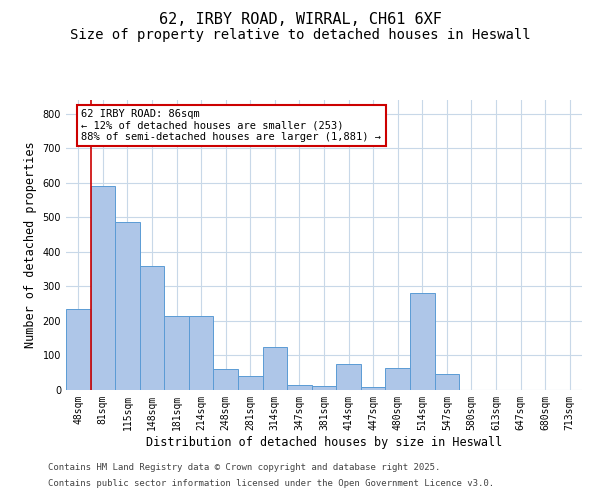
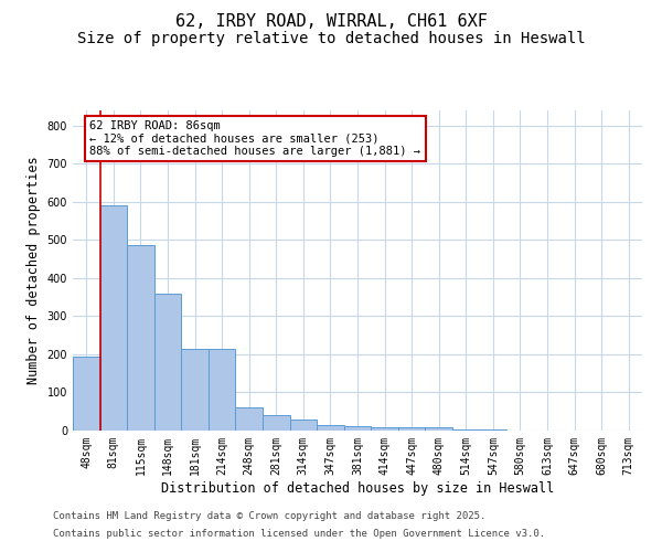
48sqm: 235 -> 195
314sqm: 125 -> 30
414sqm: 75 -> 8
480sqm: 65 -> 8
514sqm: 280 -> 2
547sqm: 45 -> 2
